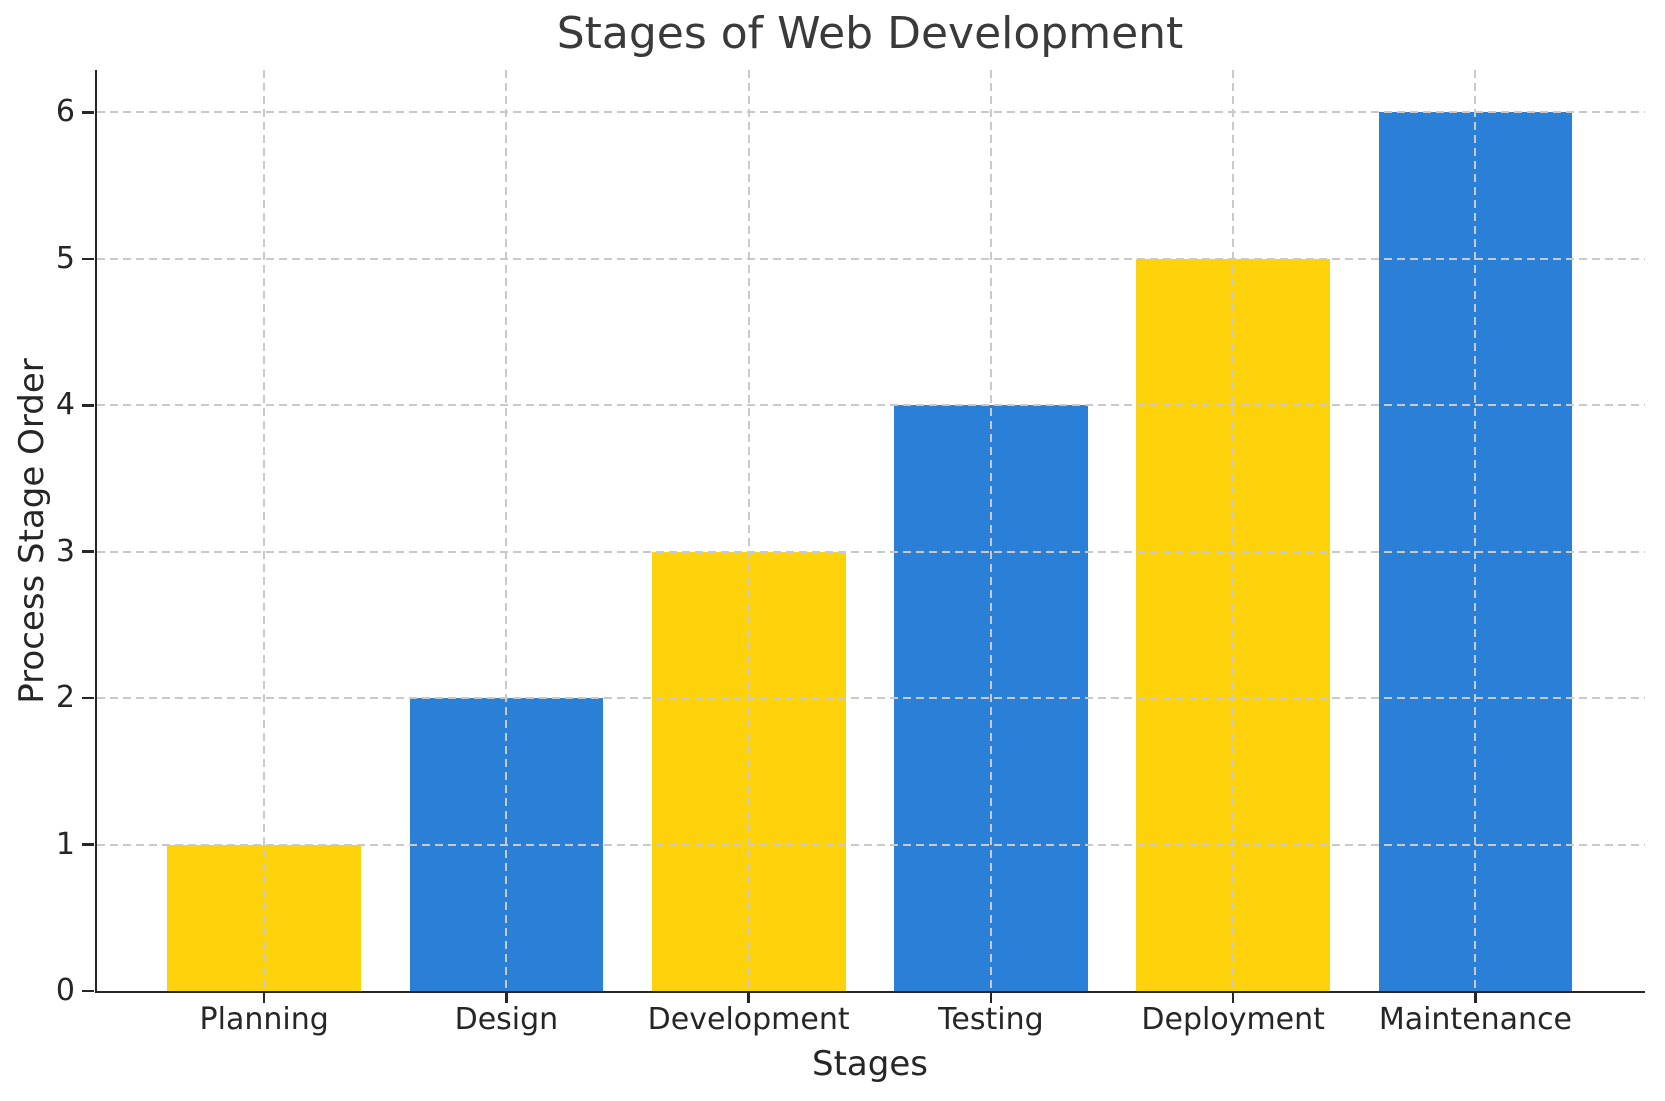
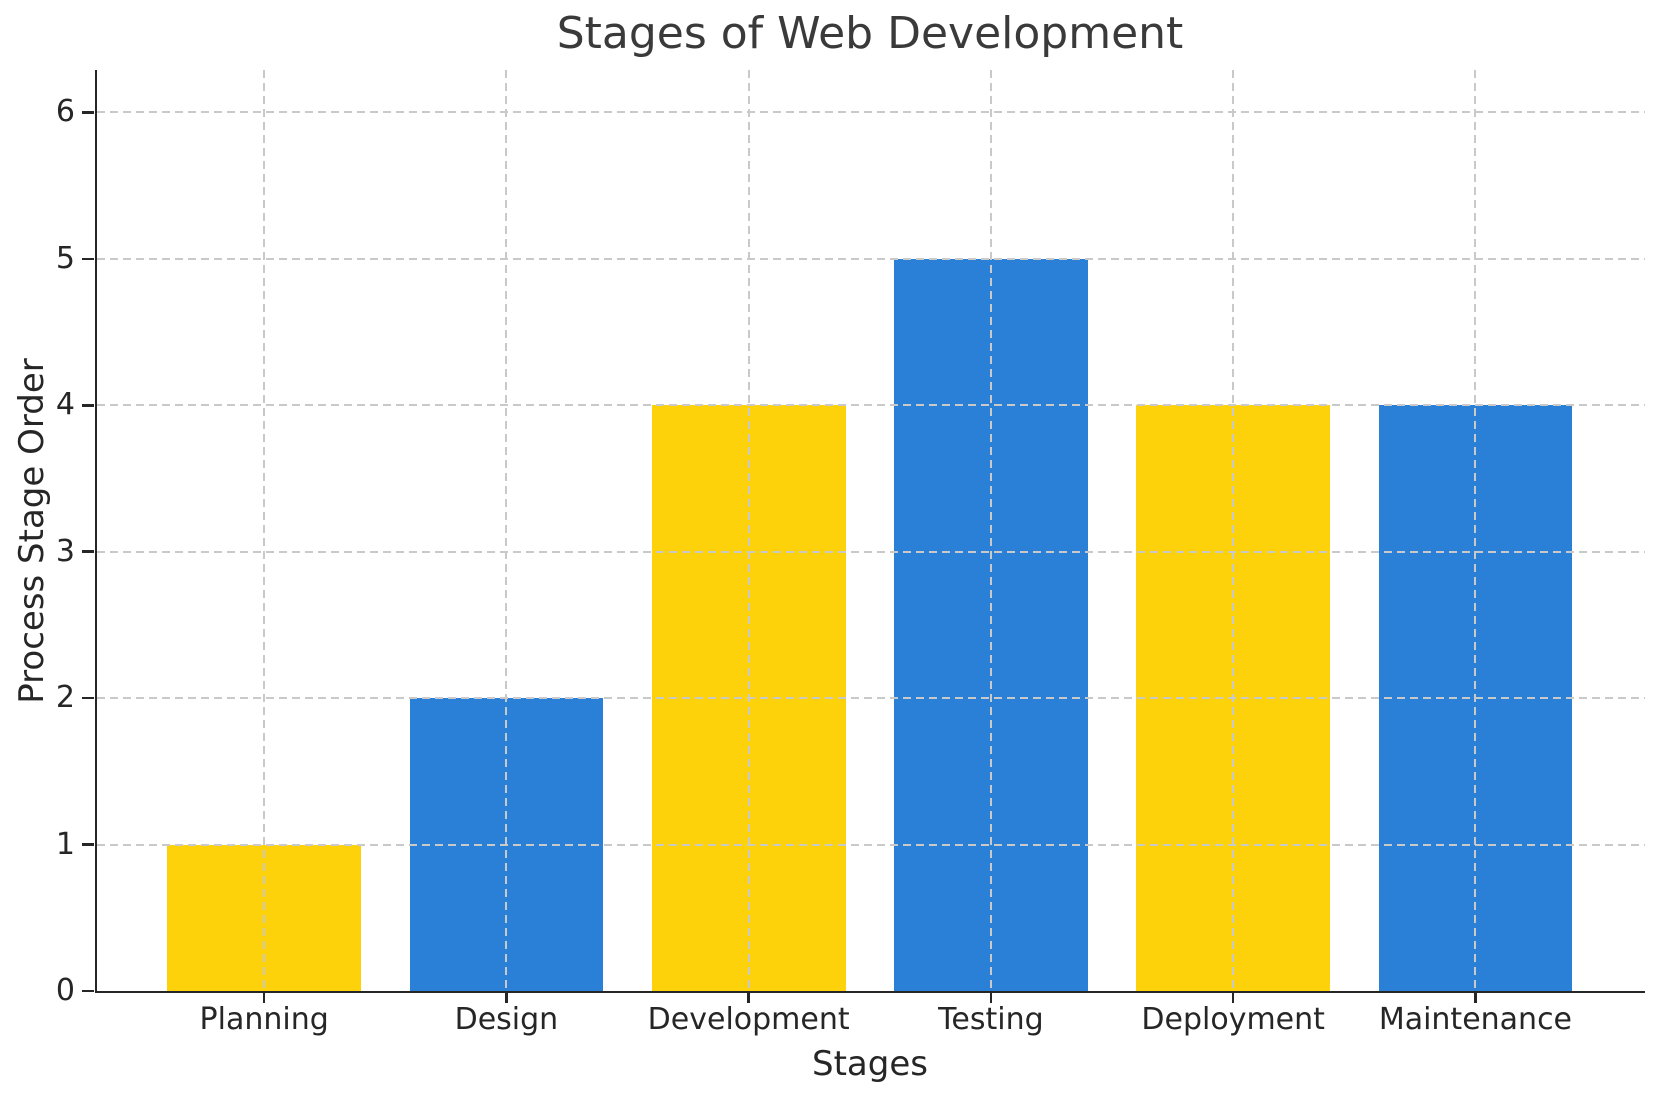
Development: 3 -> 4
Testing: 4 -> 5
Deployment: 5 -> 4
Maintenance: 6 -> 4
